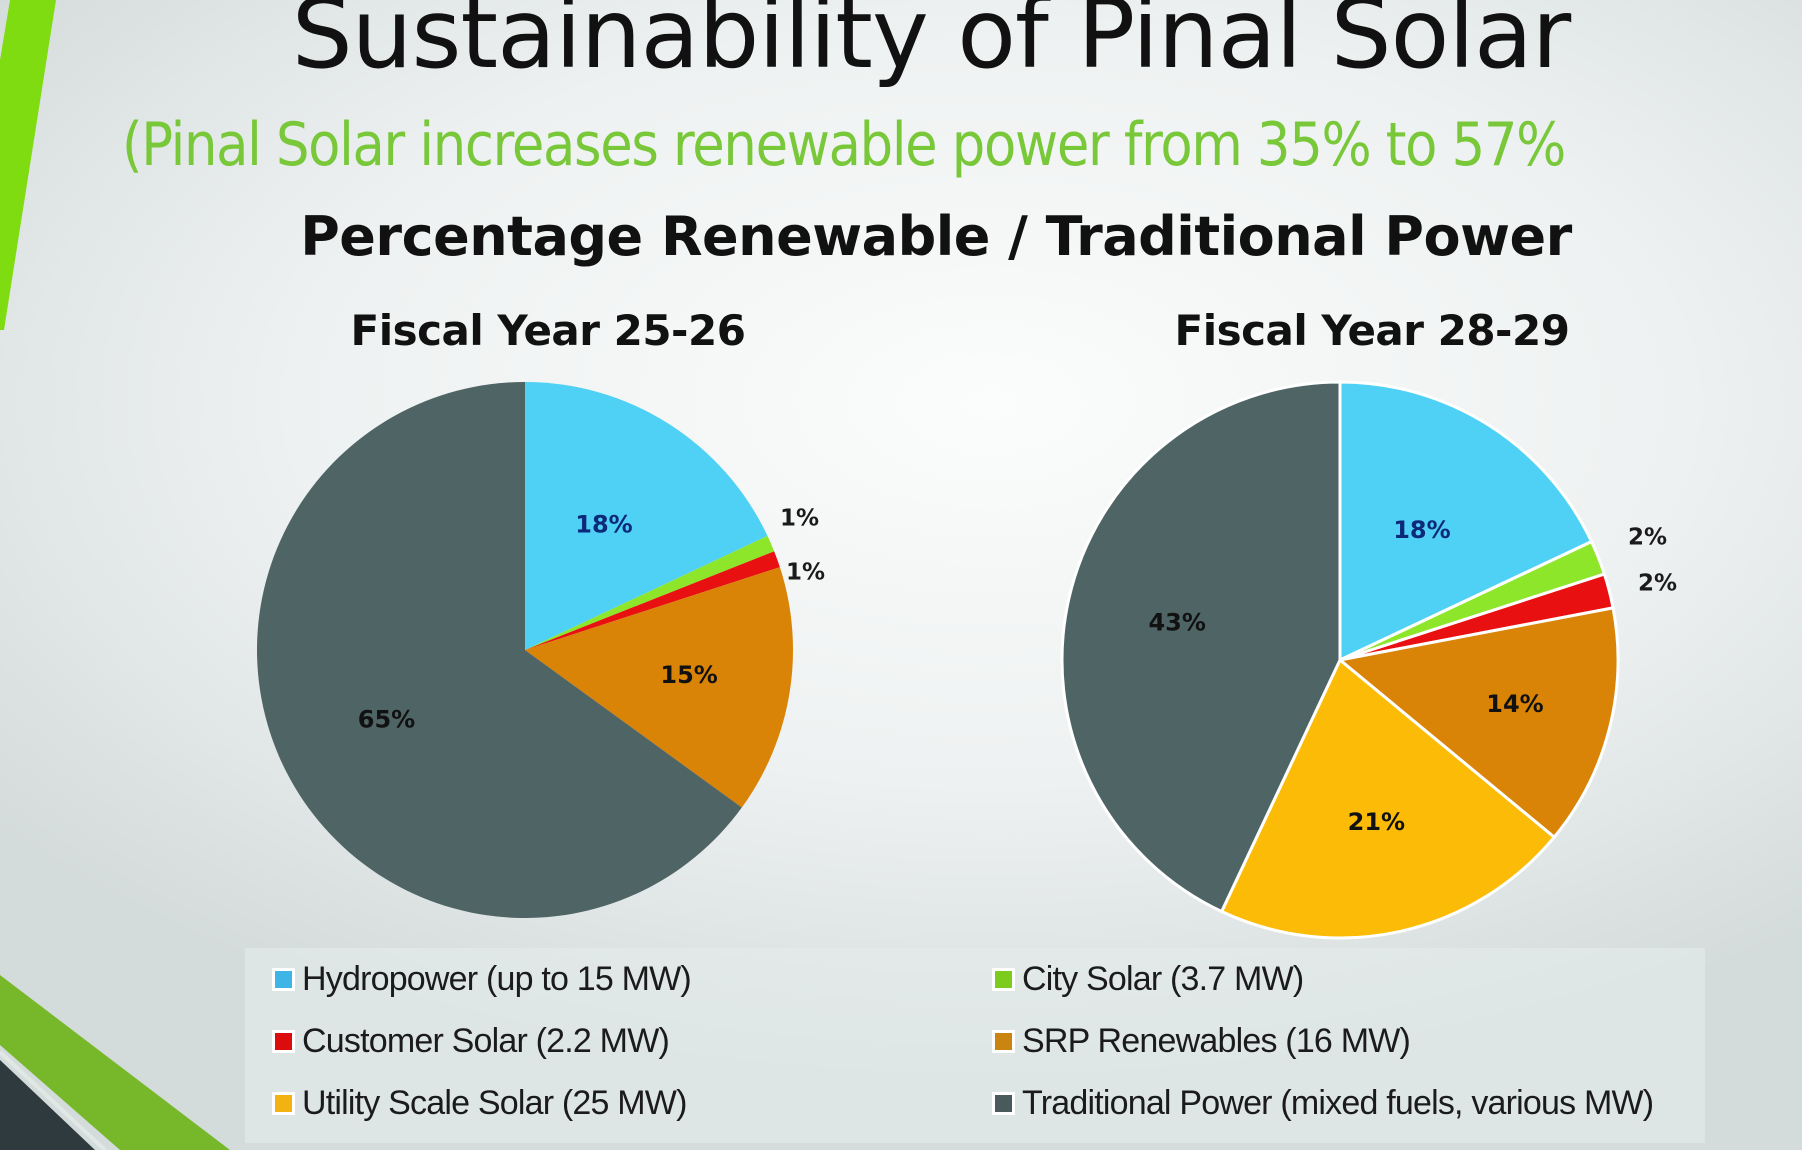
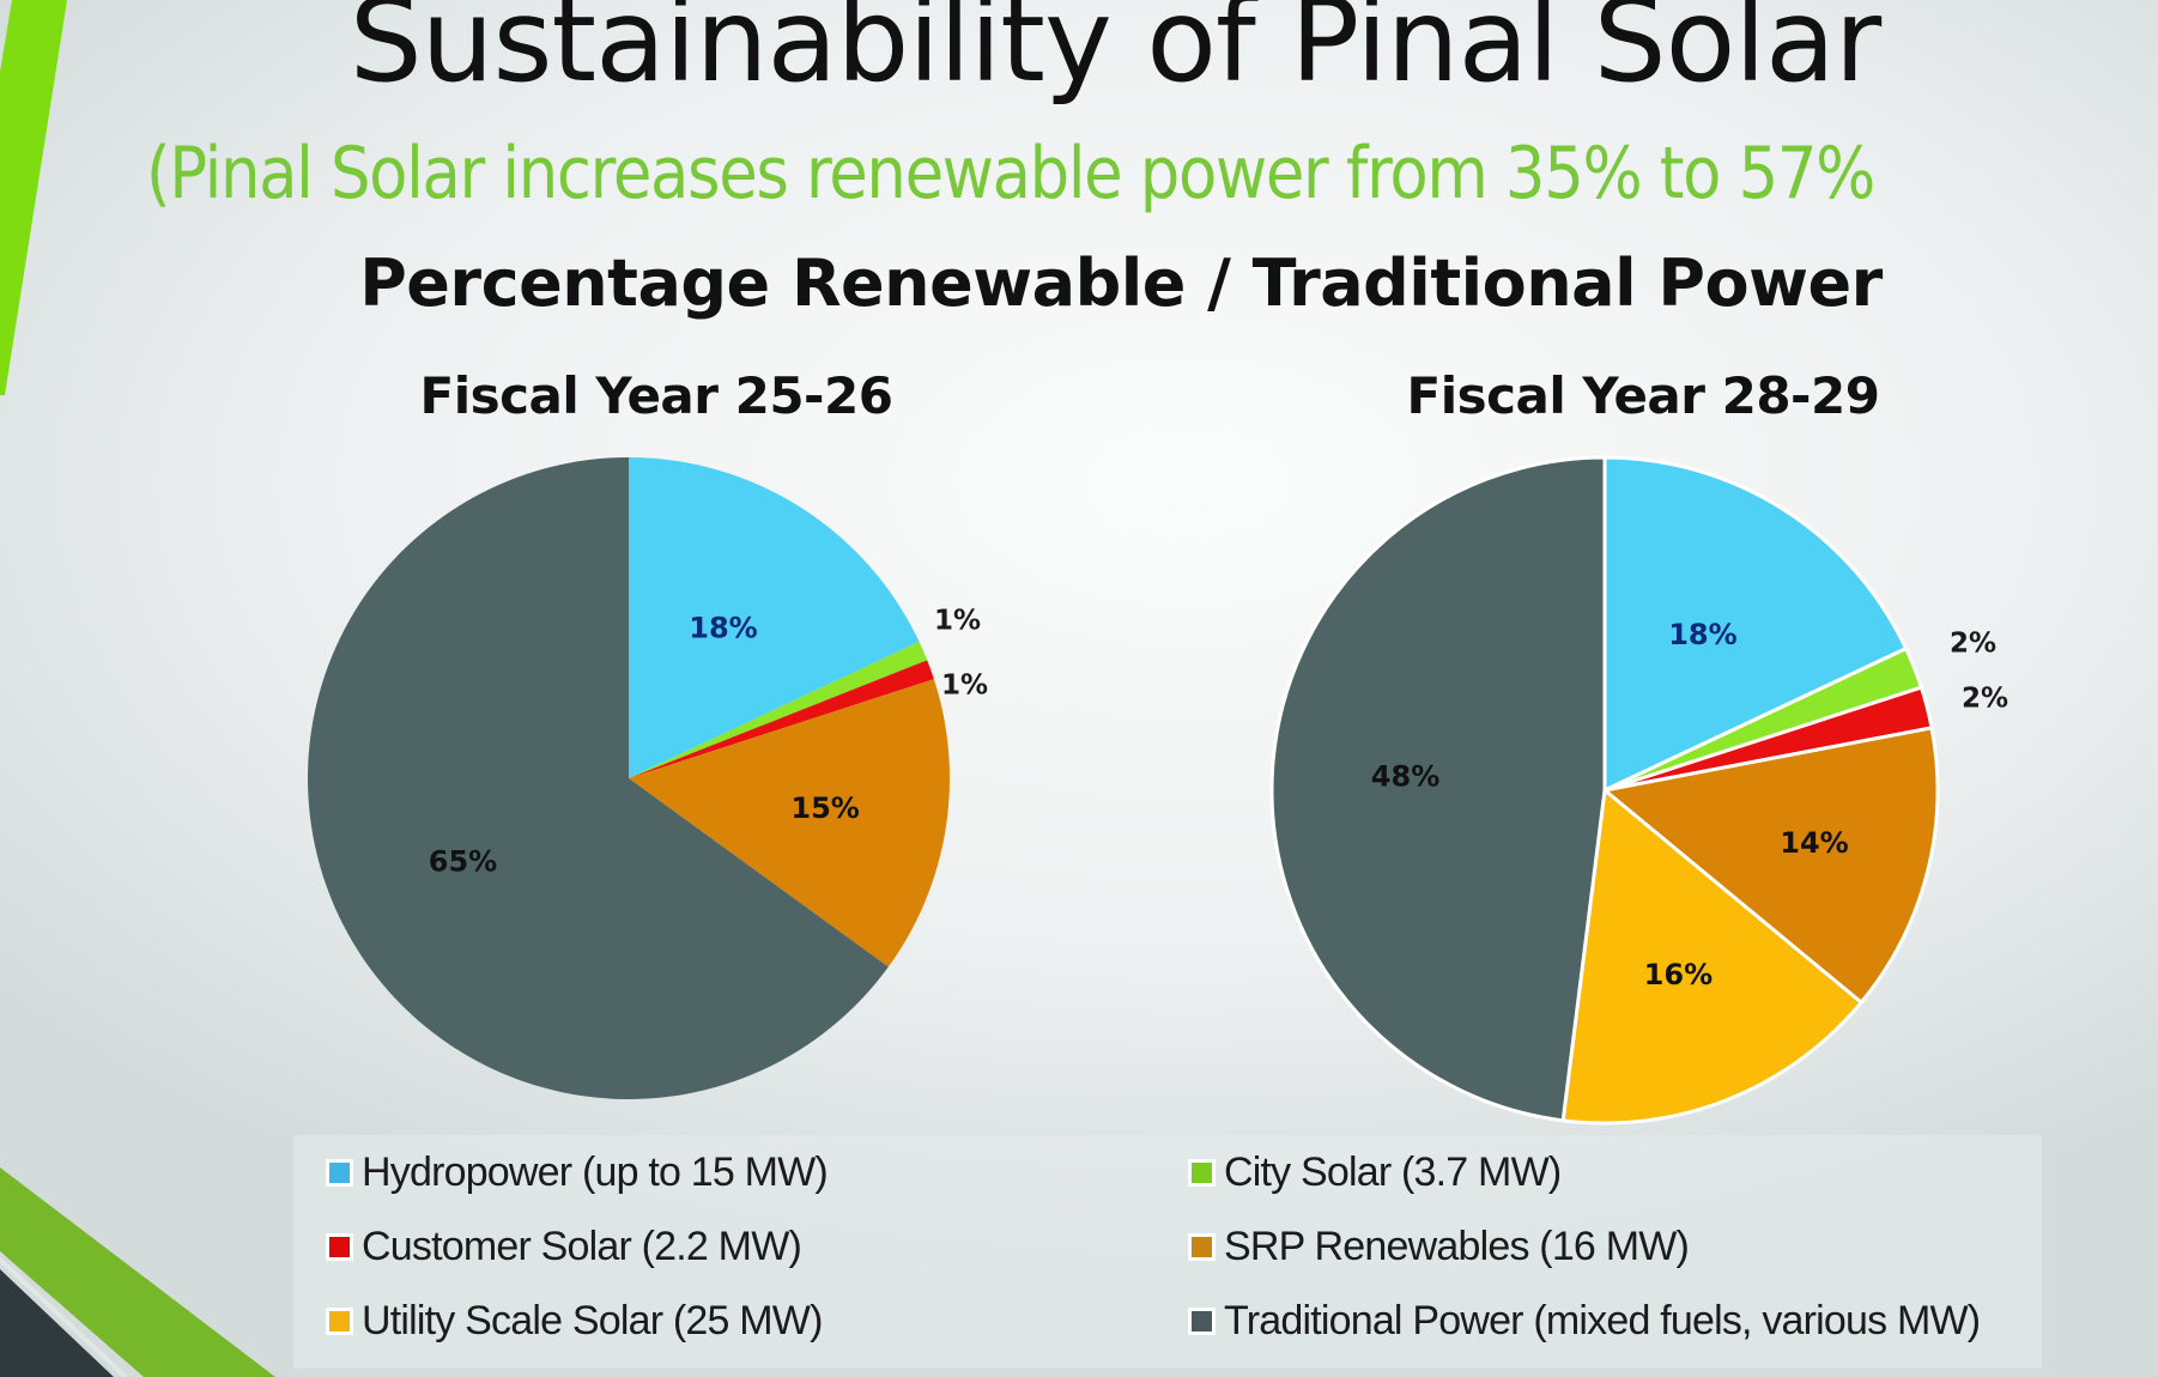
Fiscal Year 28-29/Utility Scale Solar (25 MW): 21% -> 16%
Fiscal Year 28-29/Traditional Power (mixed fuels, various MW): 43% -> 48%
